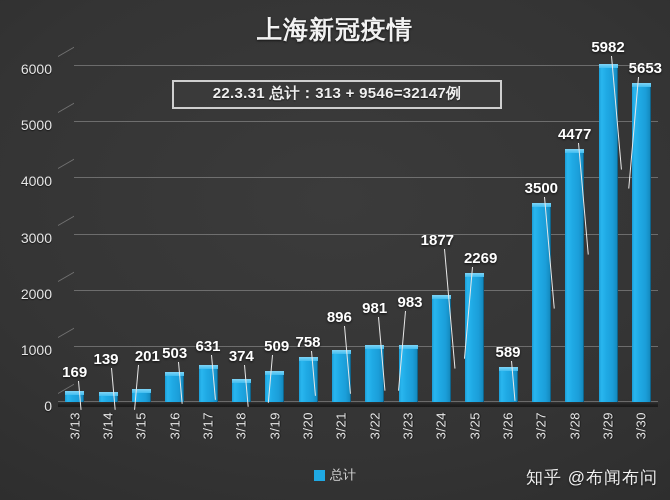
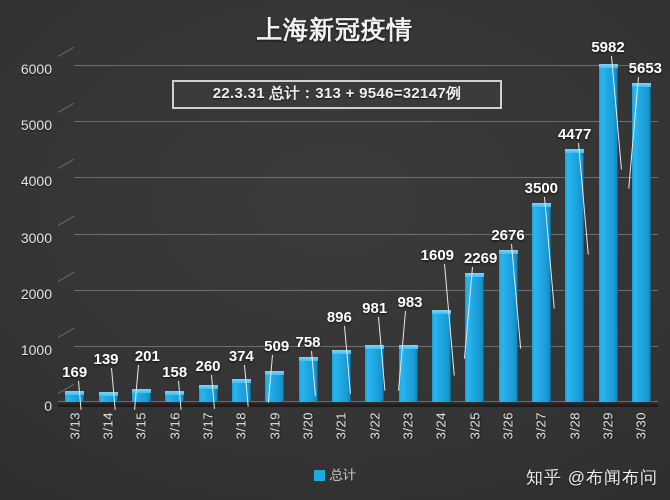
3/16: 503 -> 158
3/17: 631 -> 260
3/24: 1877 -> 1609
3/26: 589 -> 2676
